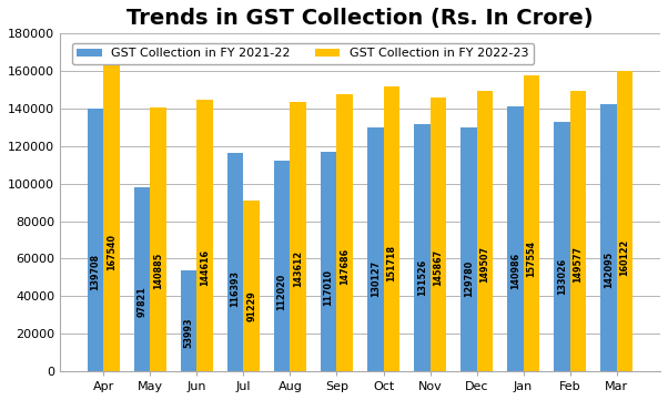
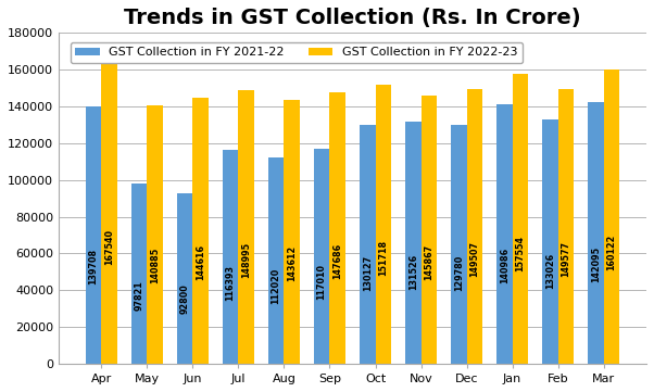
GST Collection in FY 2021-22/Jun: 53993 -> 92800
GST Collection in FY 2022-23/Jul: 91229 -> 148995
